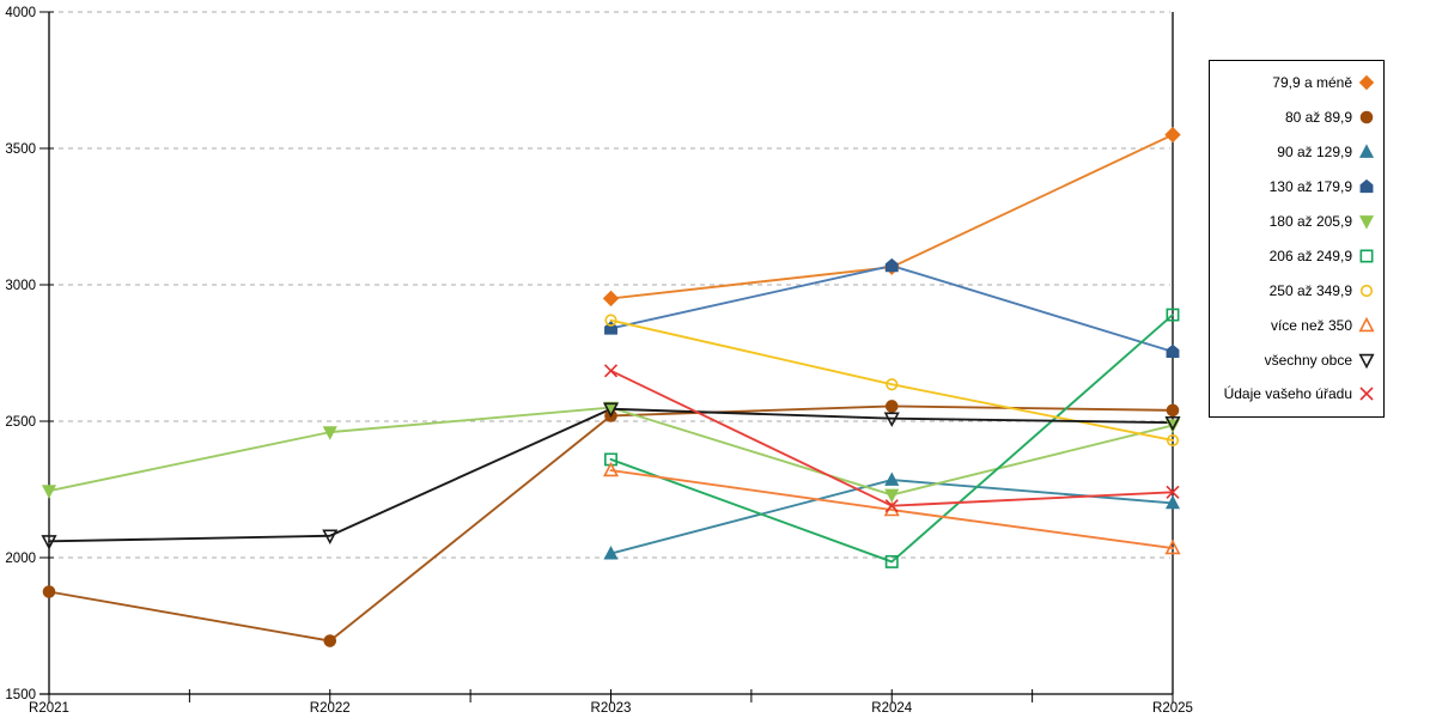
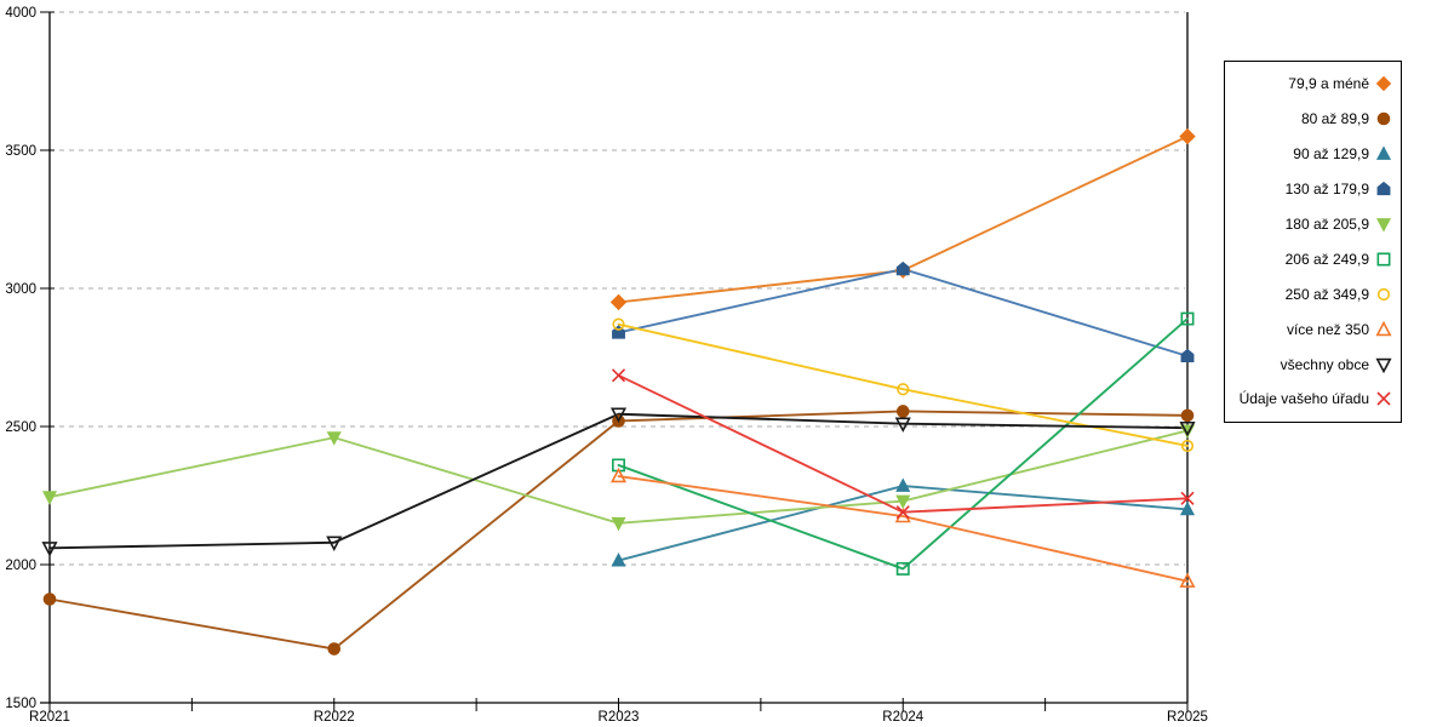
180 až 205,9/R2023: 2550 -> 2150
více než 350/R2025: 2040 -> 1940
